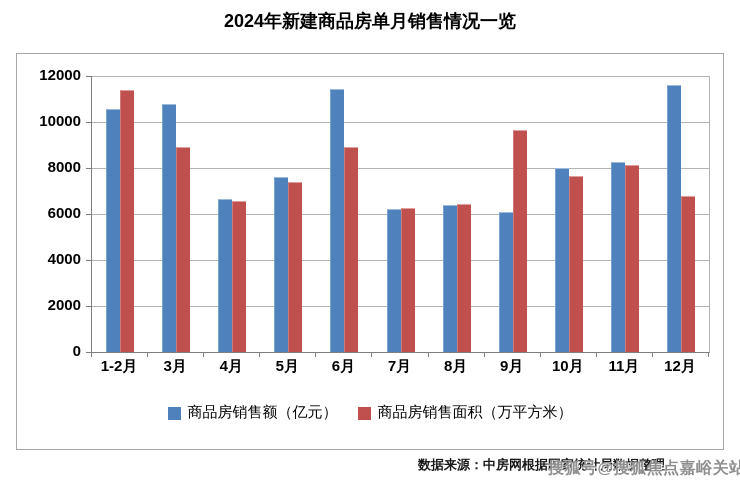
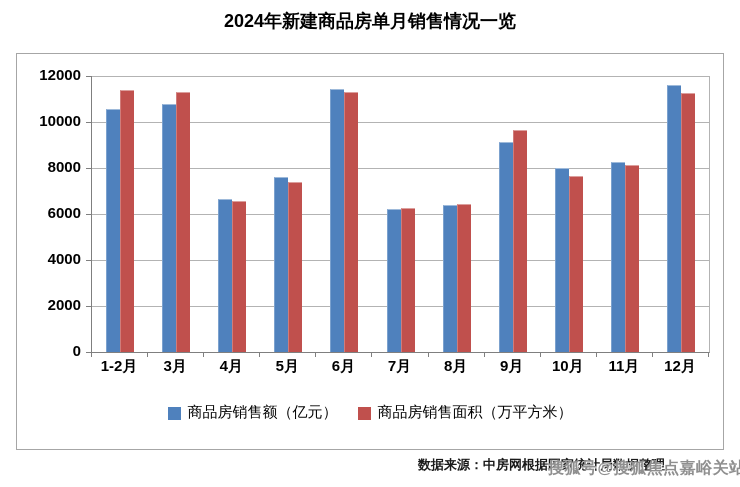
商品房销售面积（万平方米）/3月: 8900 -> 11300
商品房销售面积（万平方米）/6月: 8900 -> 11300
商品房销售额（亿元）/9月: 6100 -> 9200
商品房销售面积（万平方米）/12月: 6800 -> 11200
